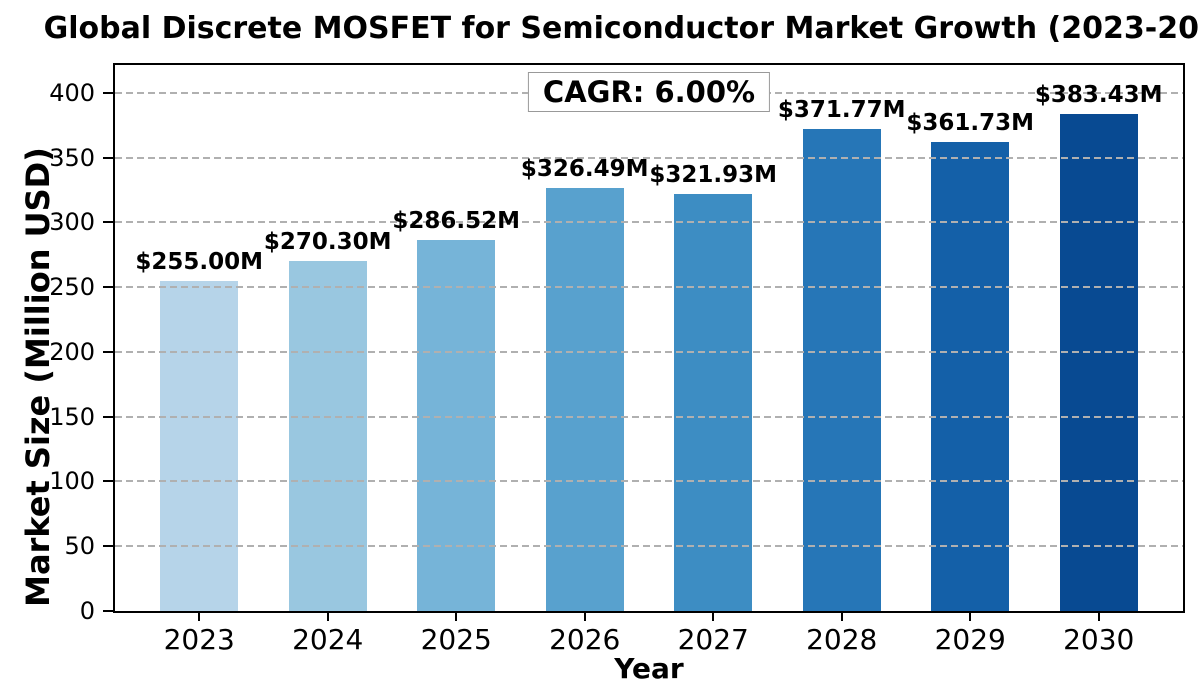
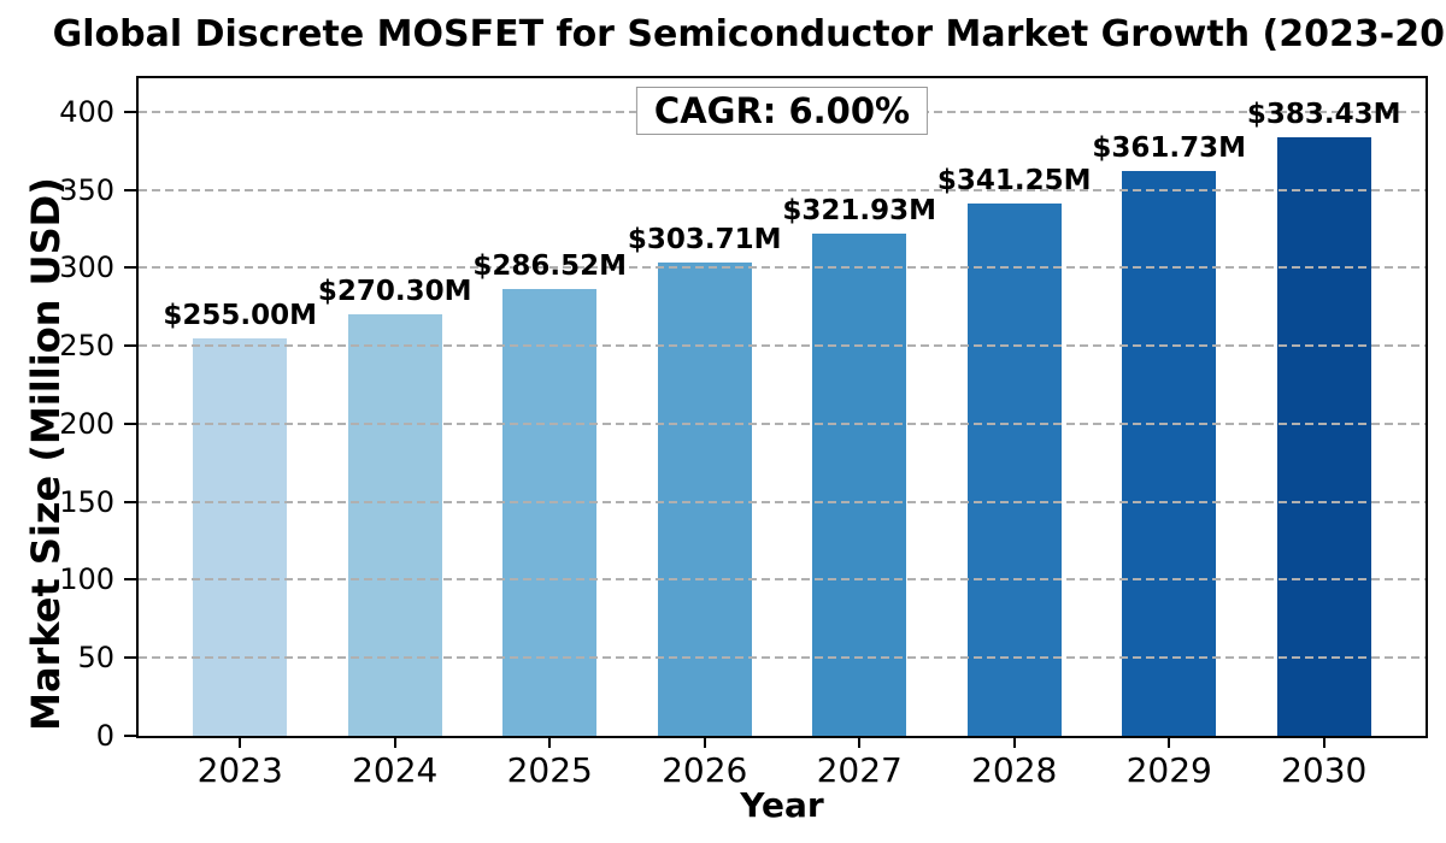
2026: $326.49M -> $303.71M
2028: $371.77M -> $341.25M
